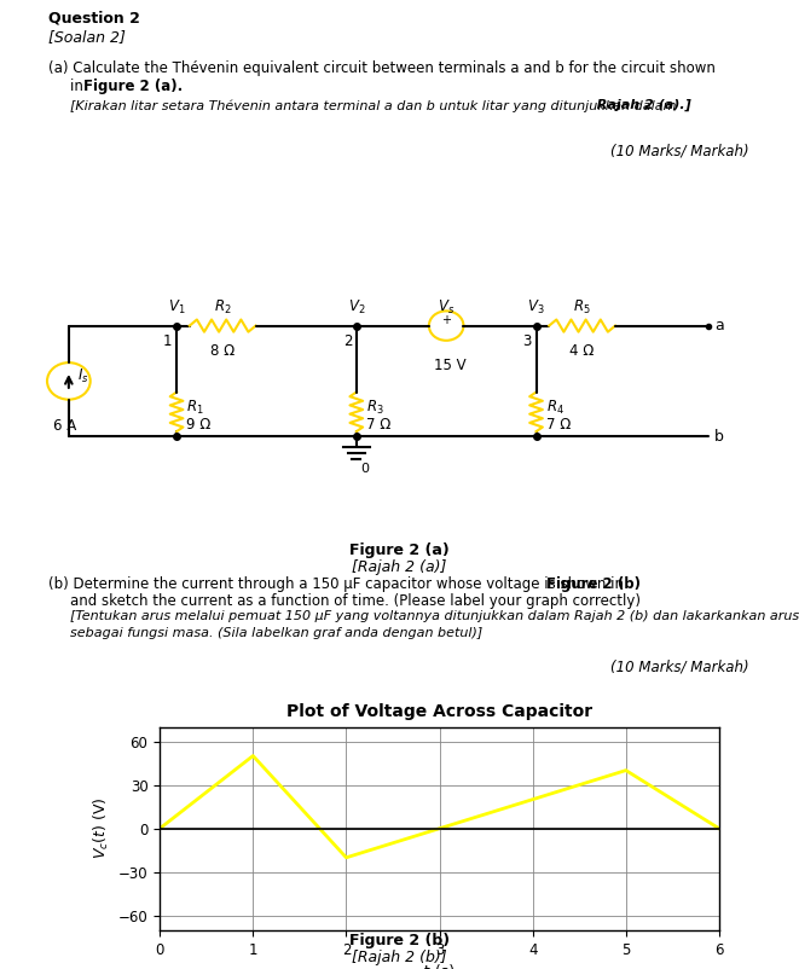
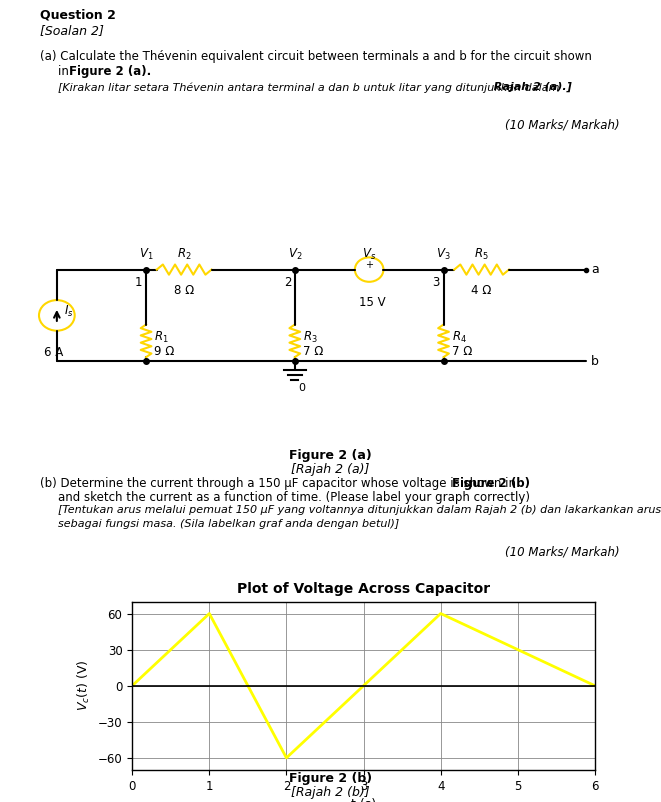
Plot of Voltage Across Capacitor/1: 50 -> 60
Plot of Voltage Across Capacitor/2: -20 -> -60
Plot of Voltage Across Capacitor/4: 20 -> 60
Plot of Voltage Across Capacitor/5: 40 -> 30
